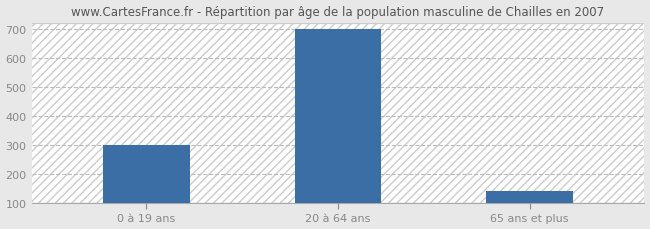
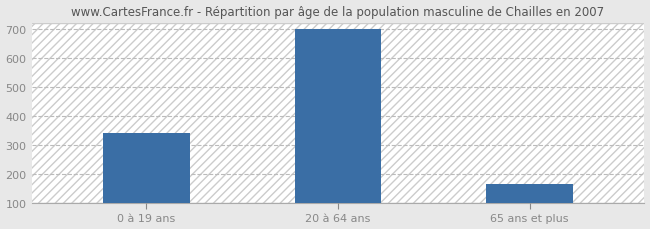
0 à 19 ans: 300 -> 340
65 ans et plus: 140 -> 165
